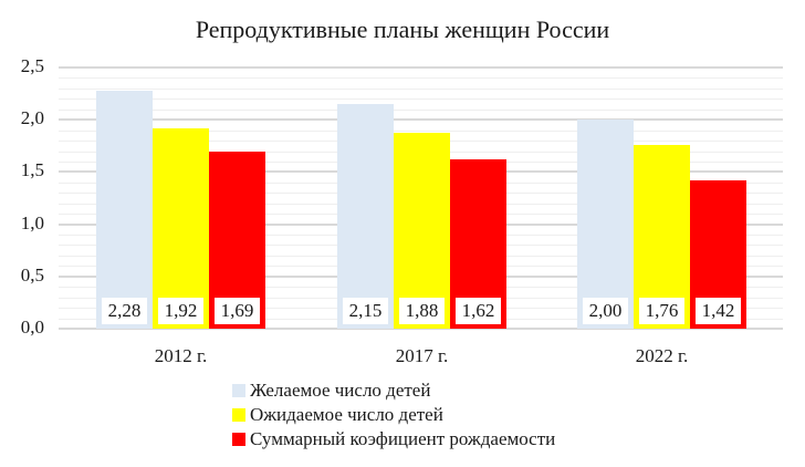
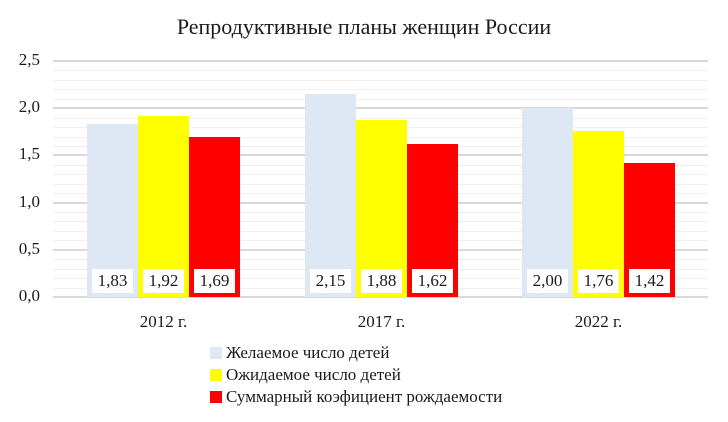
Желаемое число детей/2012 г.: 2,28 -> 1,83
